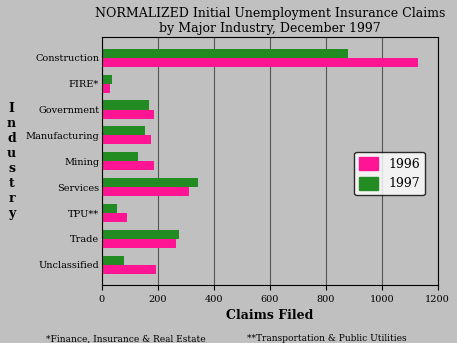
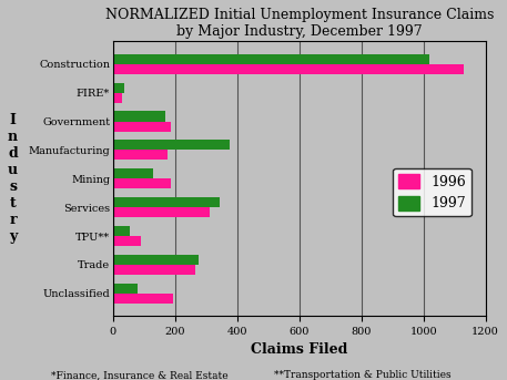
1997/Construction: 880 -> 1020
1997/Manufacturing: 155 -> 375
